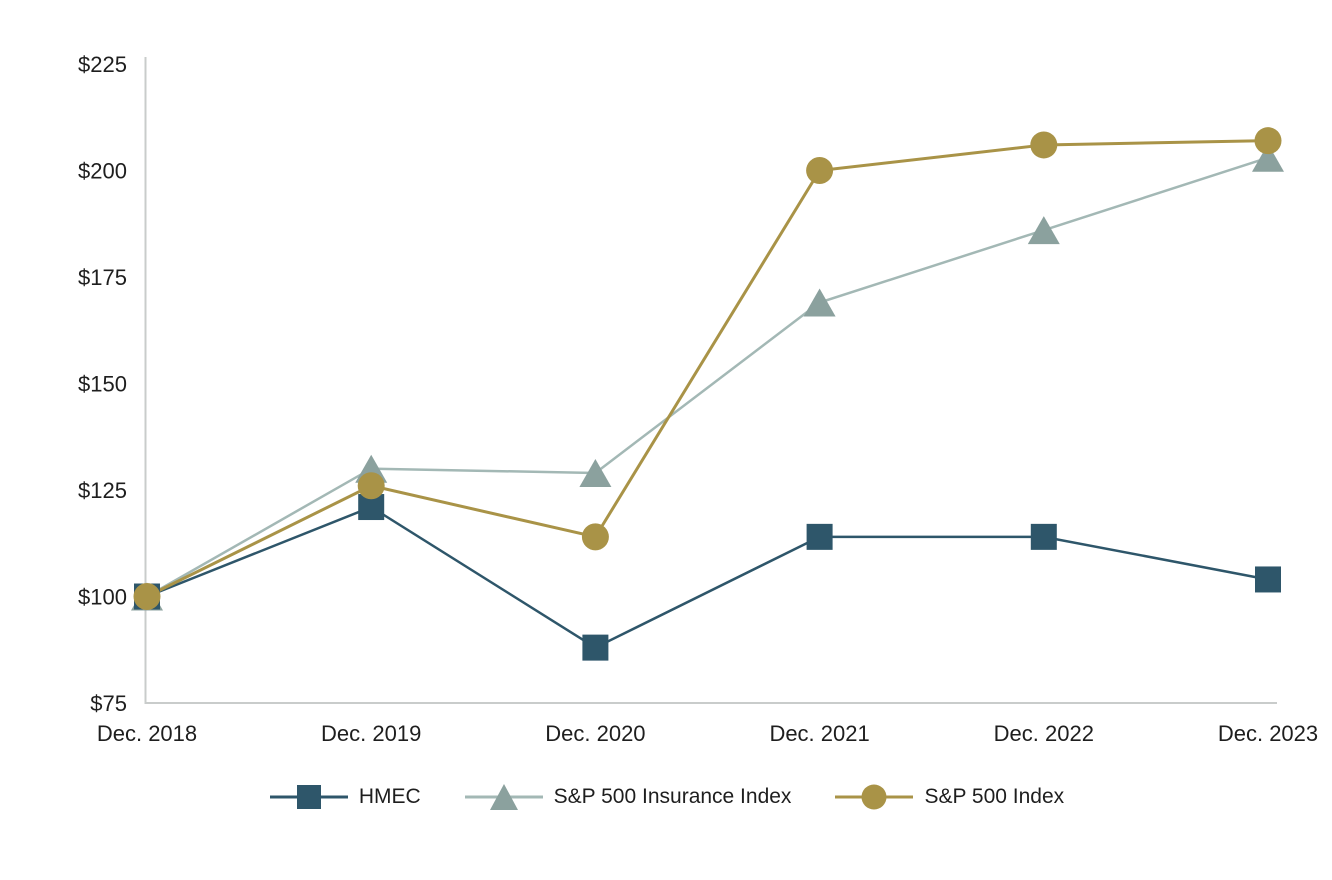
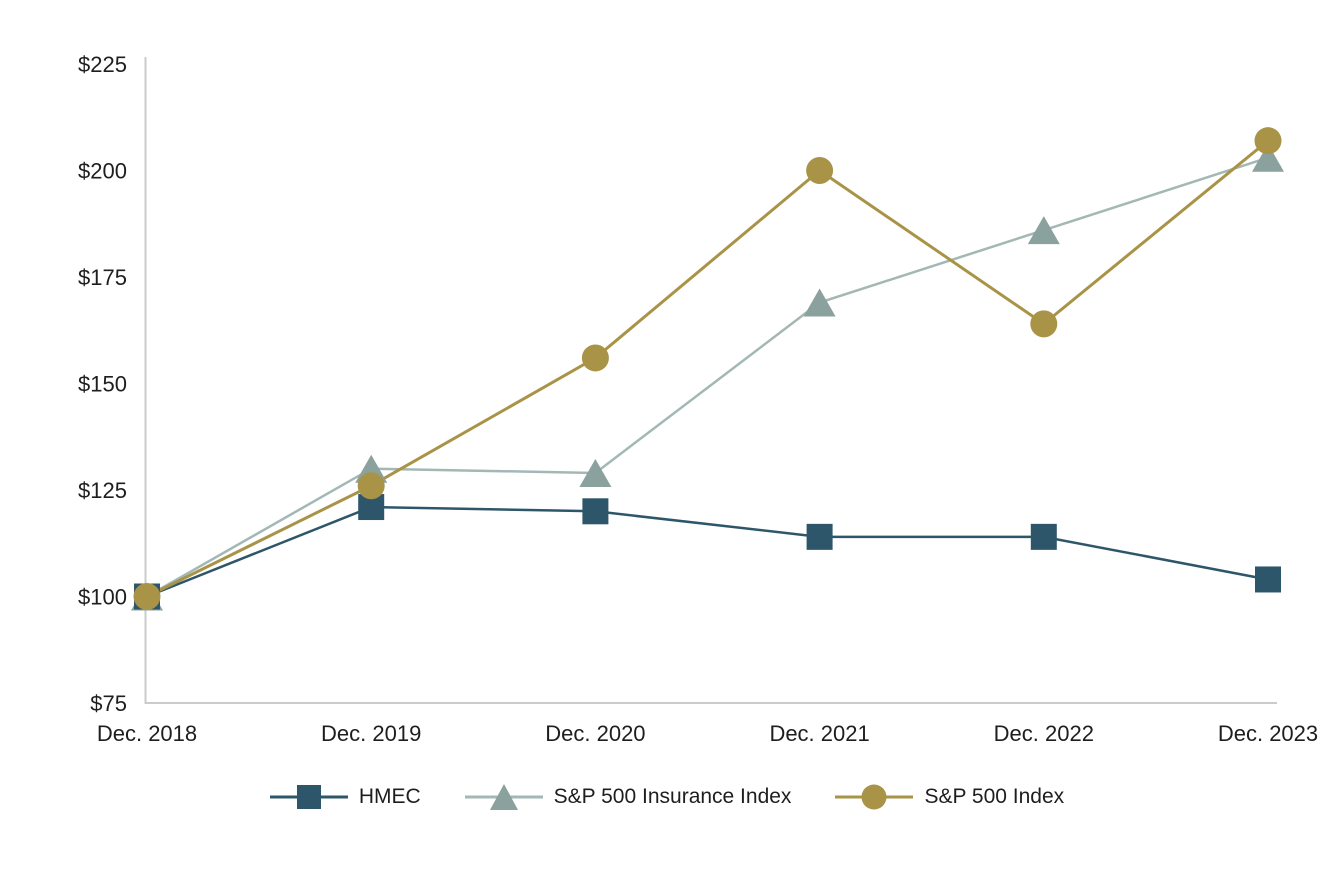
HMEC/Dec. 2020: $88 -> $120
S&P 500 Index/Dec. 2020: $114 -> $156
S&P 500 Index/Dec. 2022: $206 -> $164
